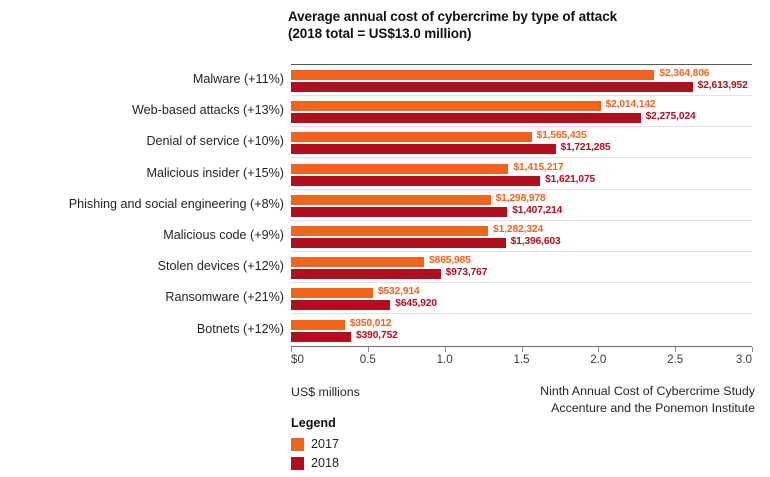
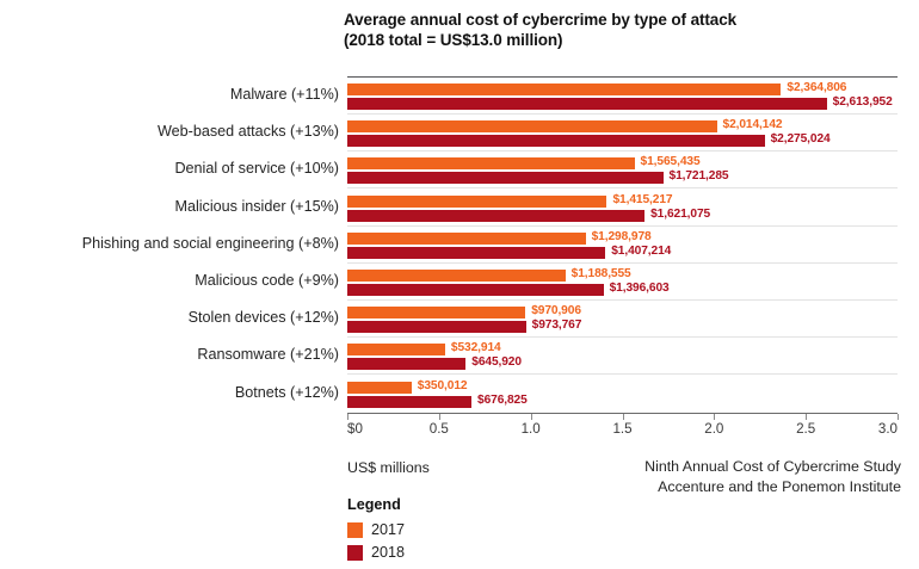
2017/Malicious code (+9%): $1,282,324 -> $1,188,555
2017/Stolen devices (+12%): $865,985 -> $970,906
2018/Botnets (+12%): $390,752 -> $676,825
